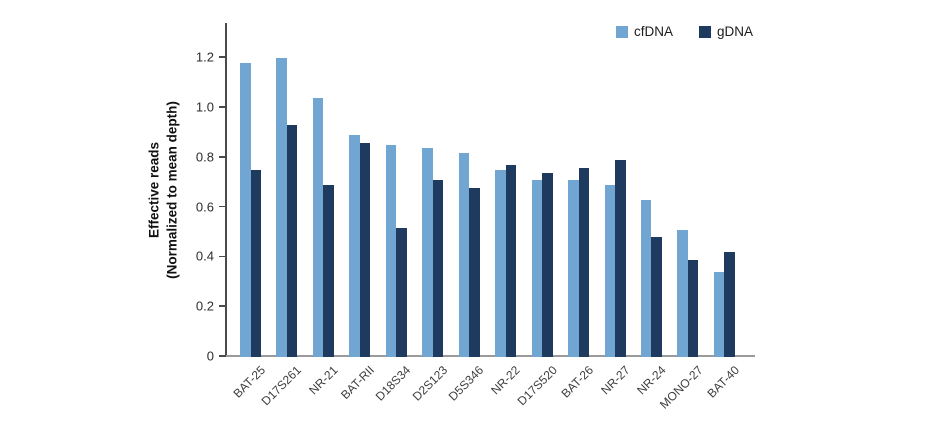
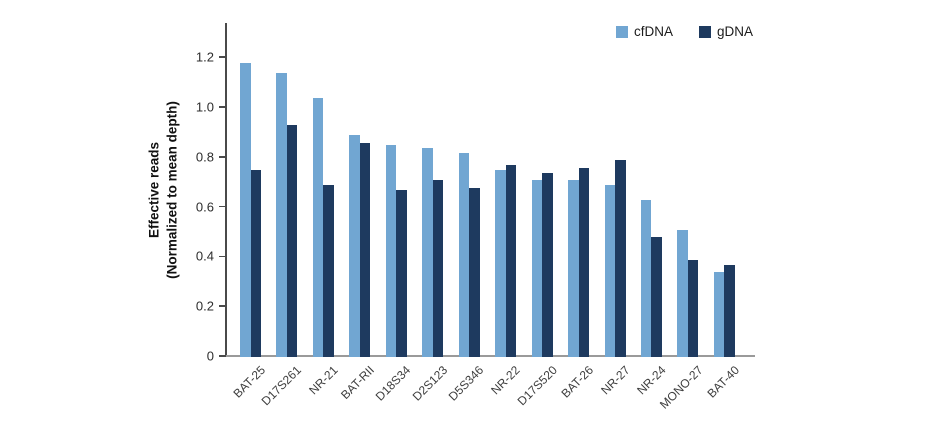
cfDNA/D17S261: 1.20 -> 1.14
gDNA/D18S34: 0.52 -> 0.67
gDNA/BAT-40: 0.42 -> 0.37
